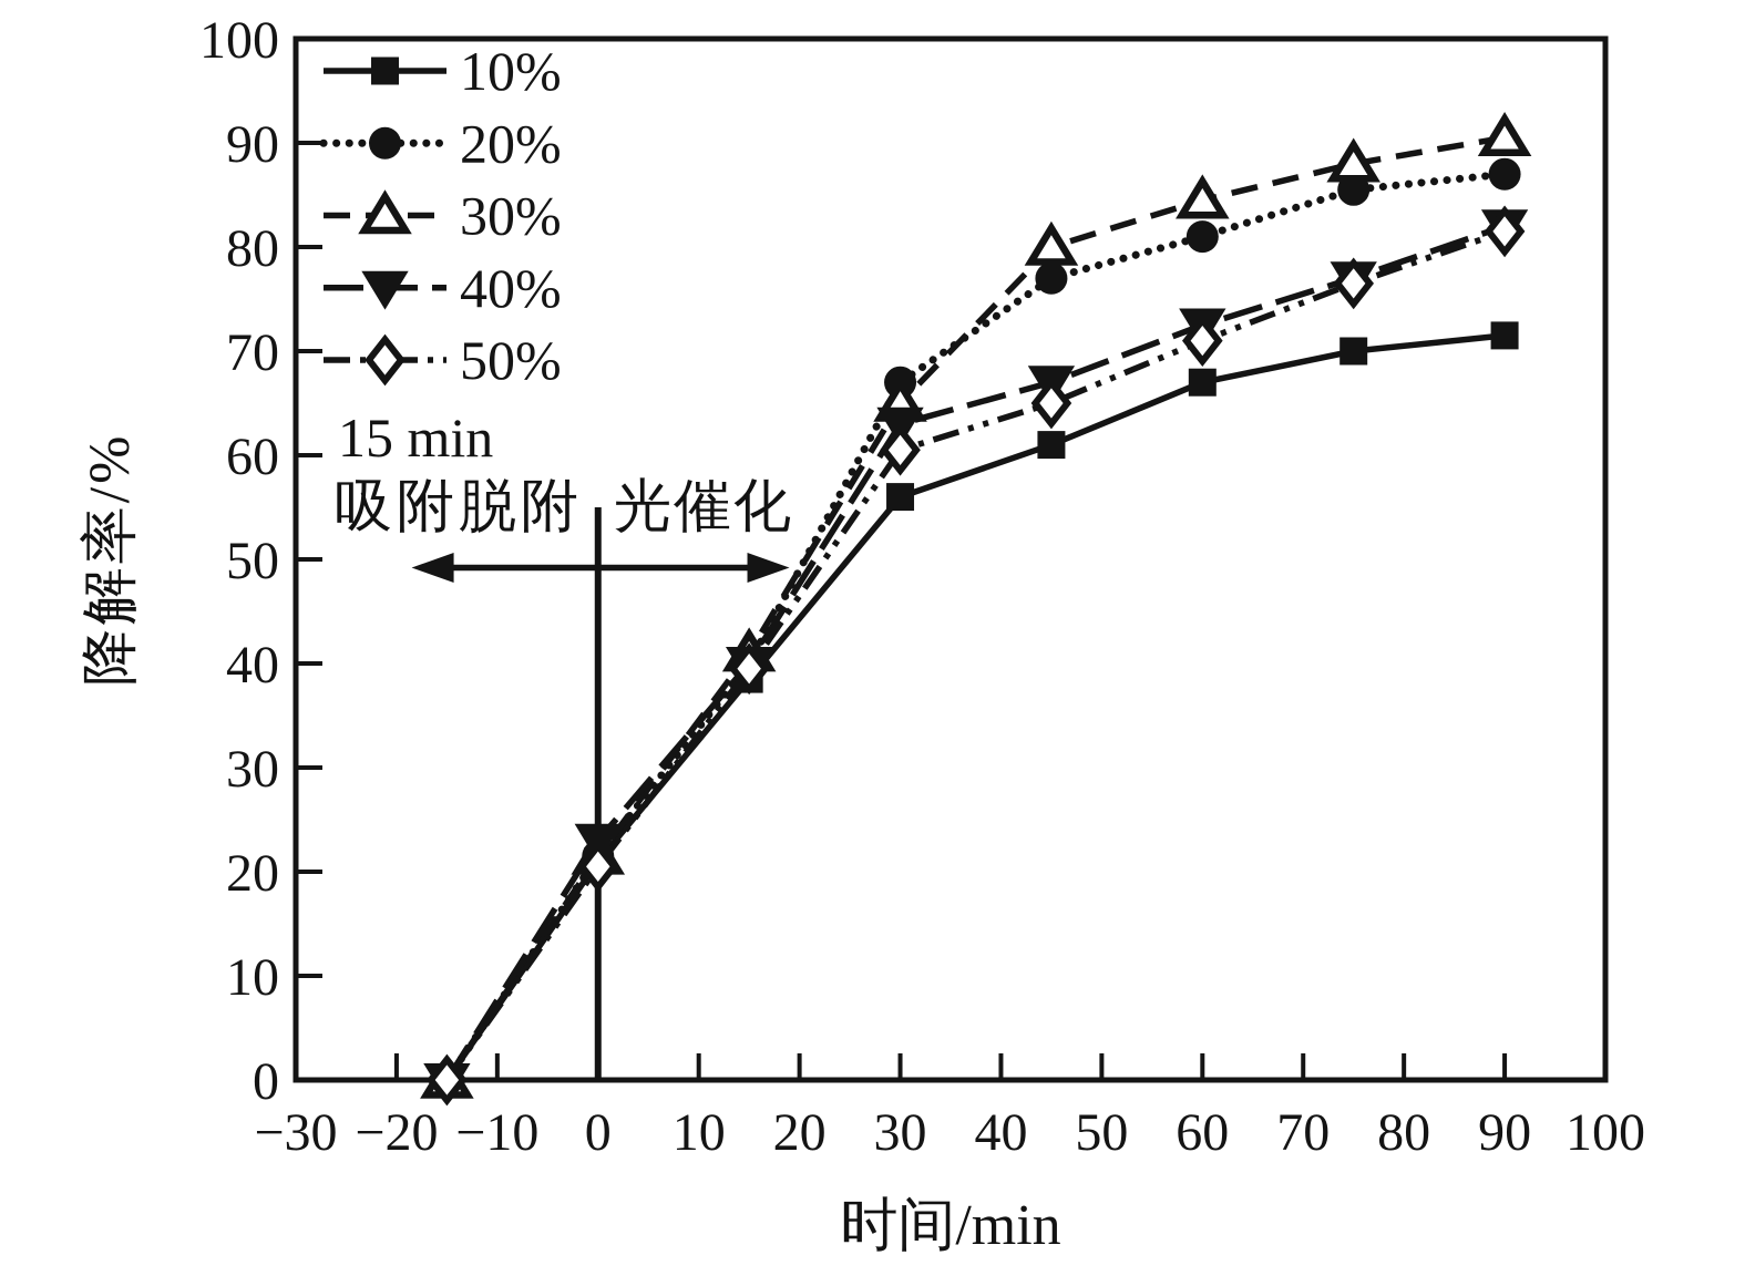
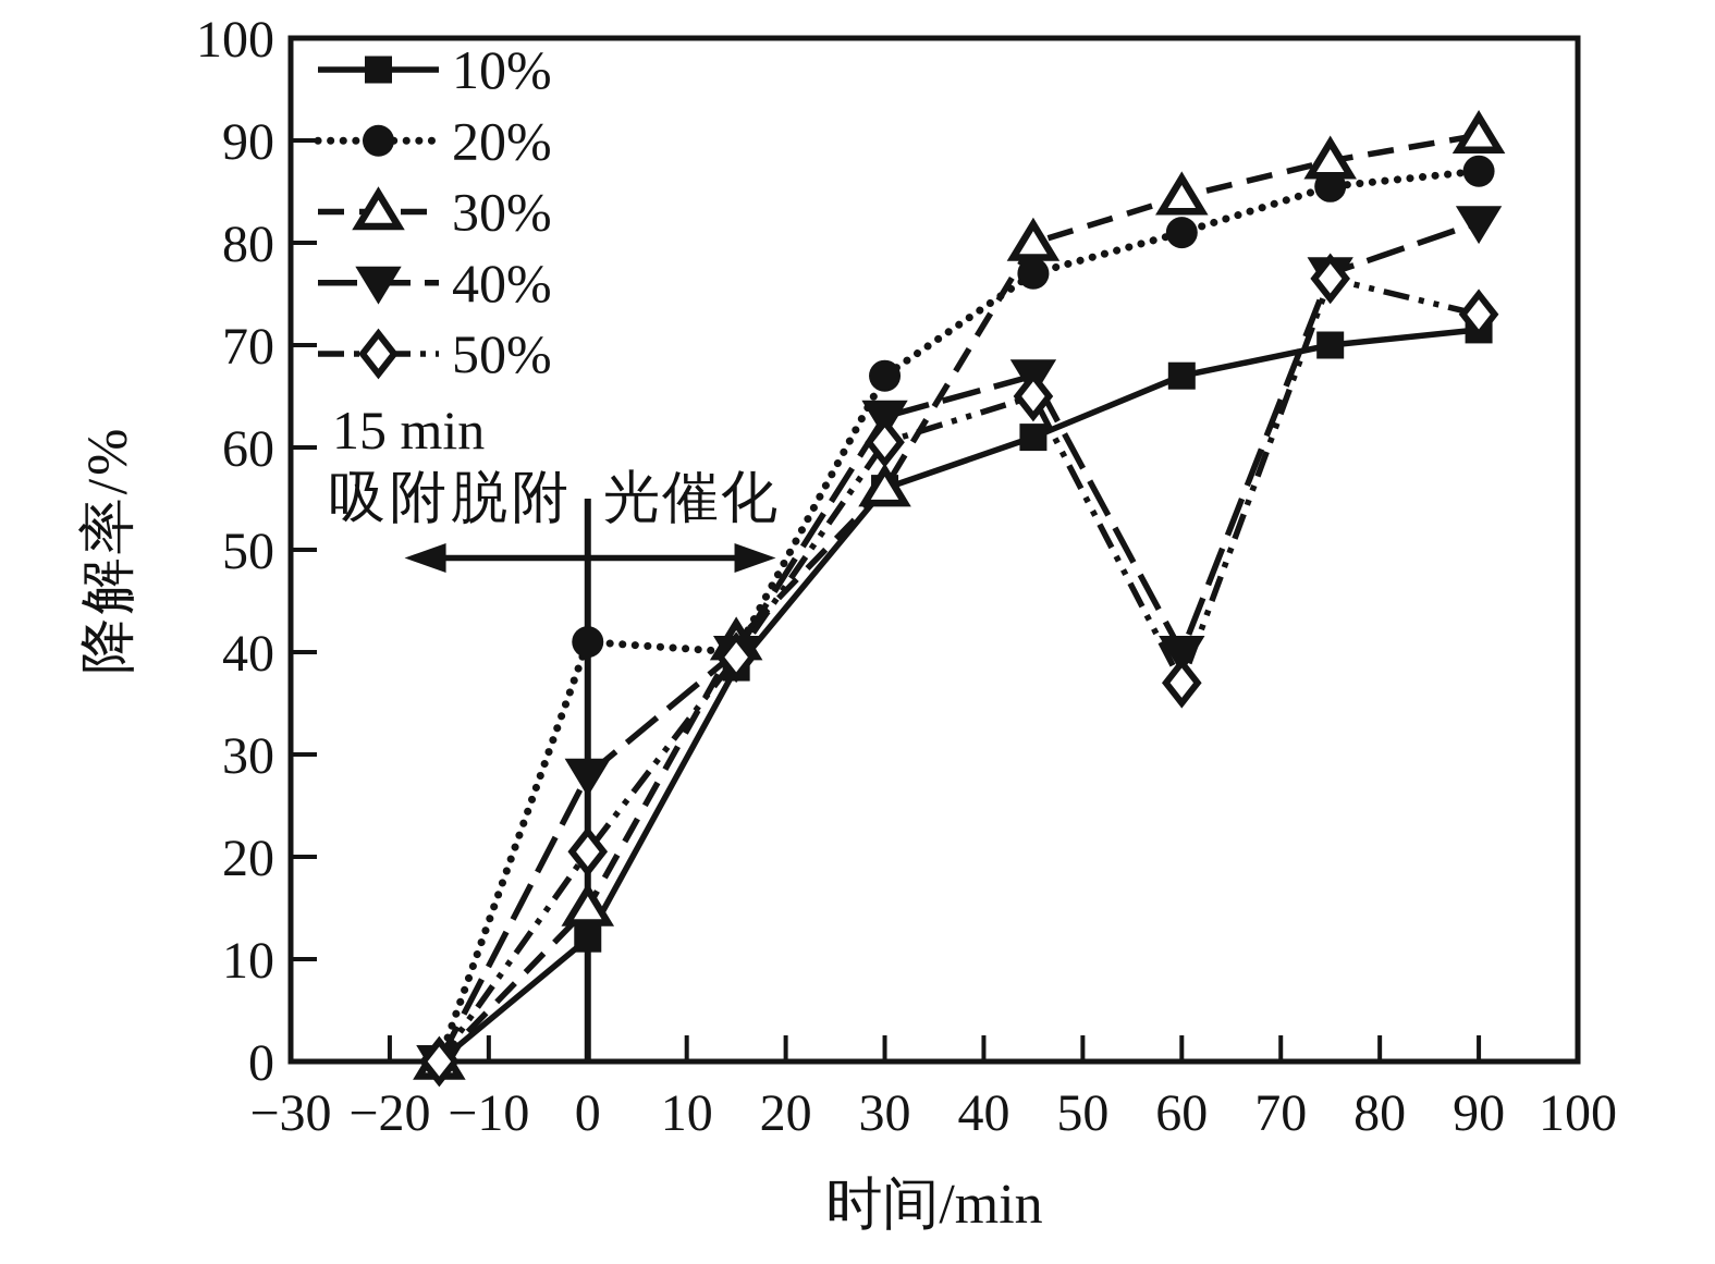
10%/0: 21 -> 12
20%/0: 22 -> 41
30%/0: 22 -> 15
40%/0: 23 -> 28
30%/30: 65 -> 56
40%/60: 72 -> 40
50%/60: 71 -> 37
50%/90: 82 -> 73
